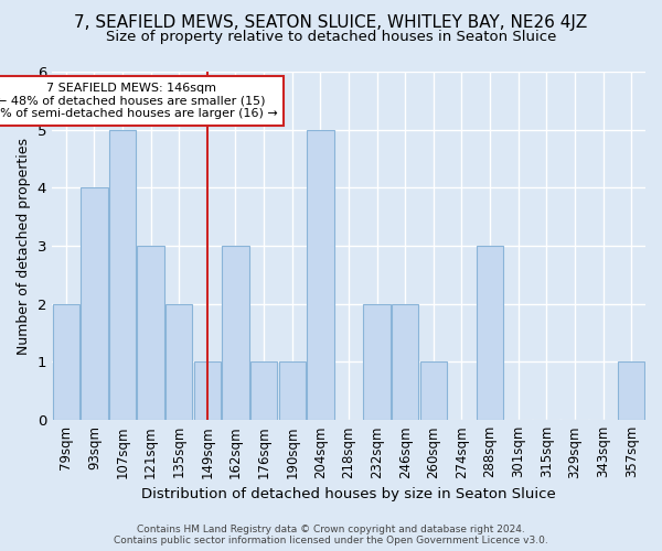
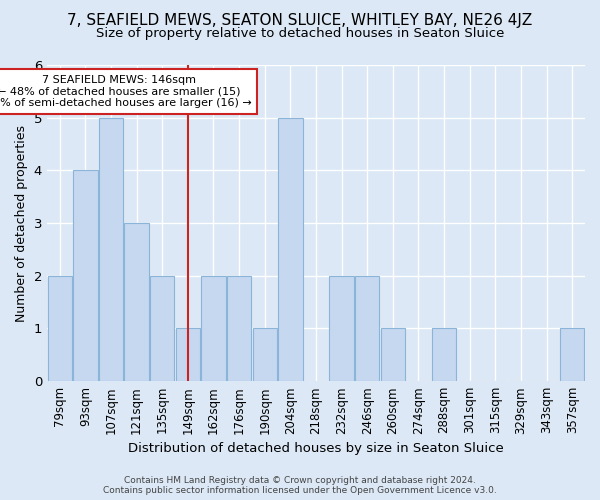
162sqm: 3 -> 2
176sqm: 1 -> 2
288sqm: 3 -> 1
